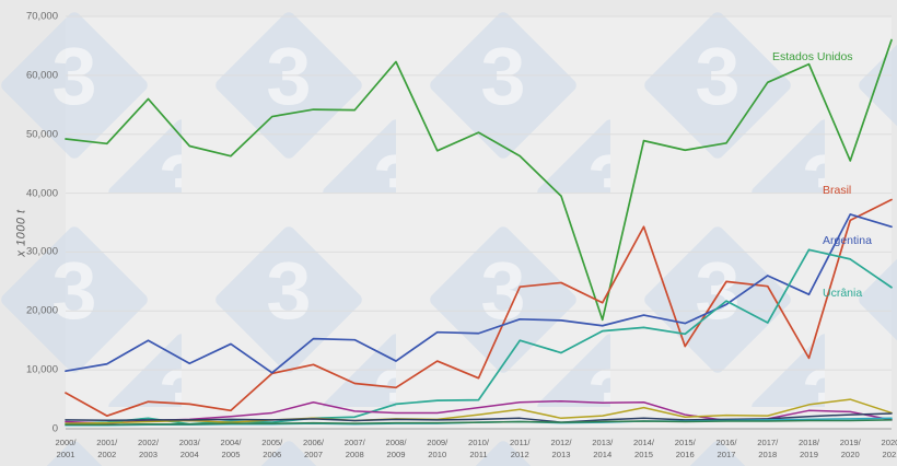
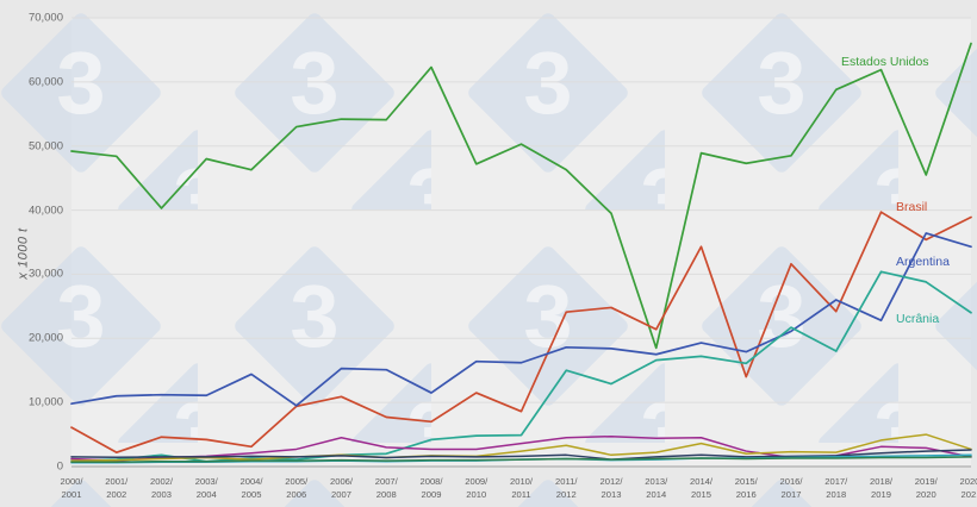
Estados Unidos/2002/ 2003: 56000 -> 40000
Argentina/2002/ 2003: 15000 -> 11000
Brasil/2016/ 2017: 25000 -> 32000
Brasil/2018/ 2019: 12000 -> 40000
